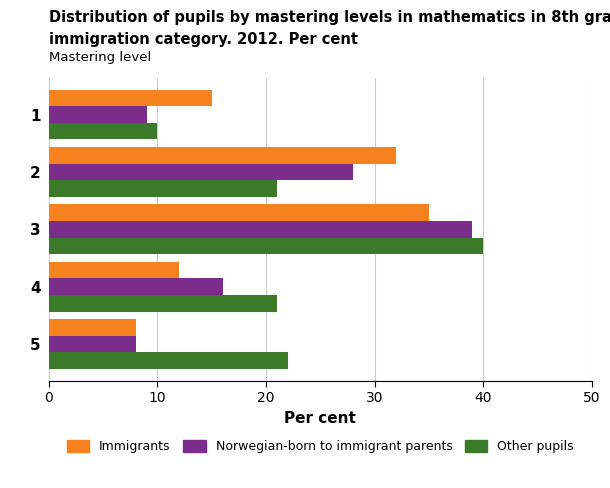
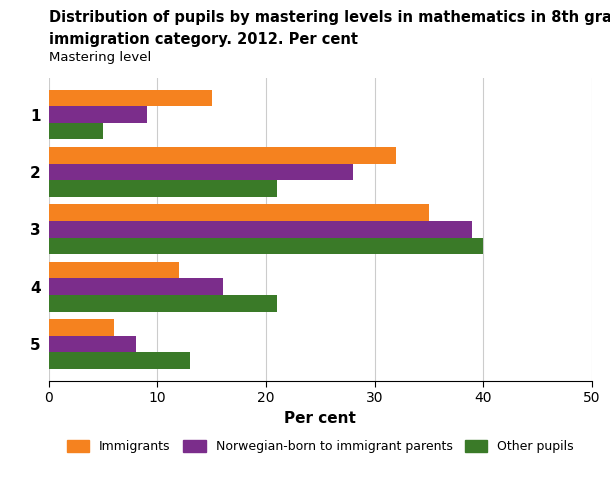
Other pupils/1: 10 -> 5
Immigrants/5: 8 -> 6
Other pupils/5: 22 -> 13
